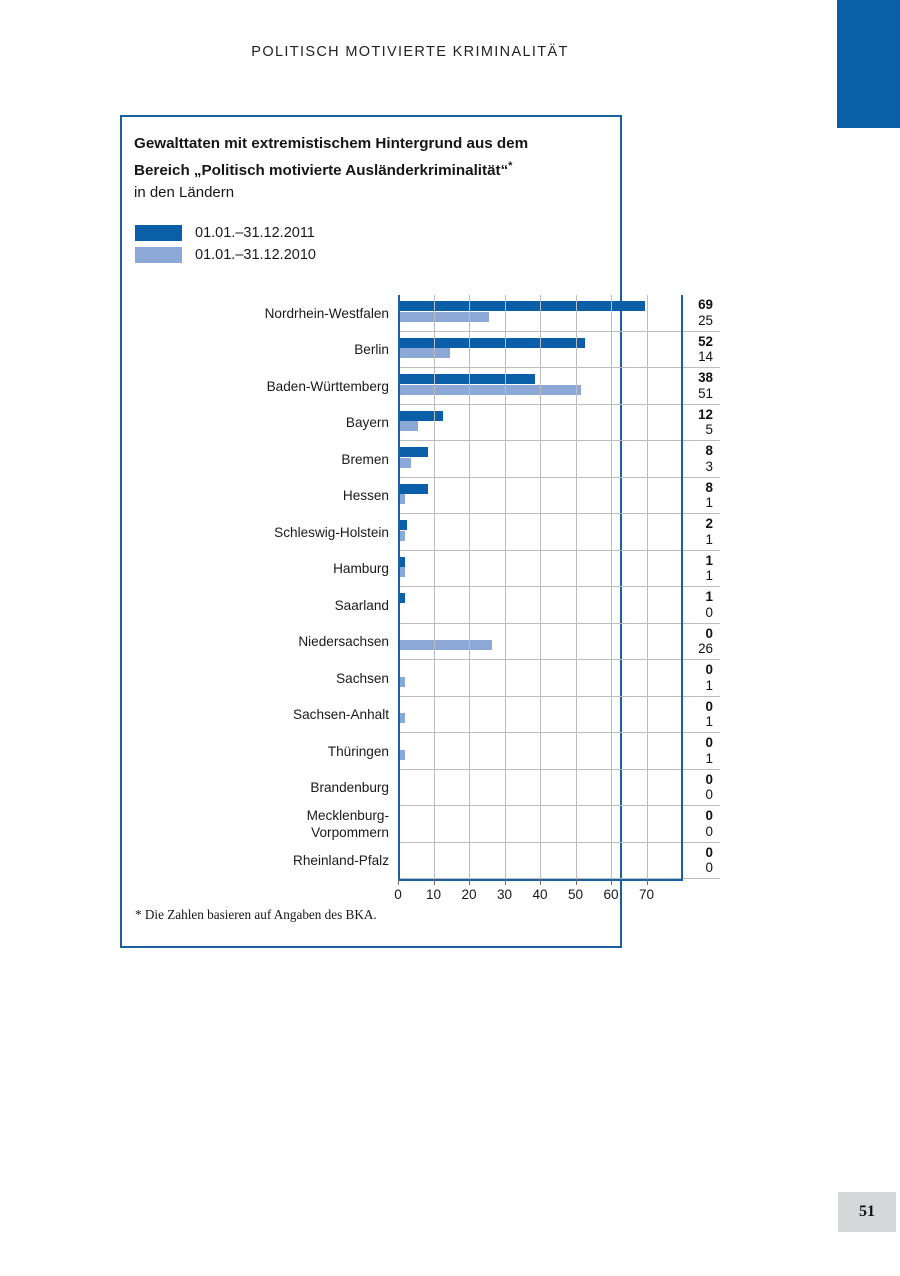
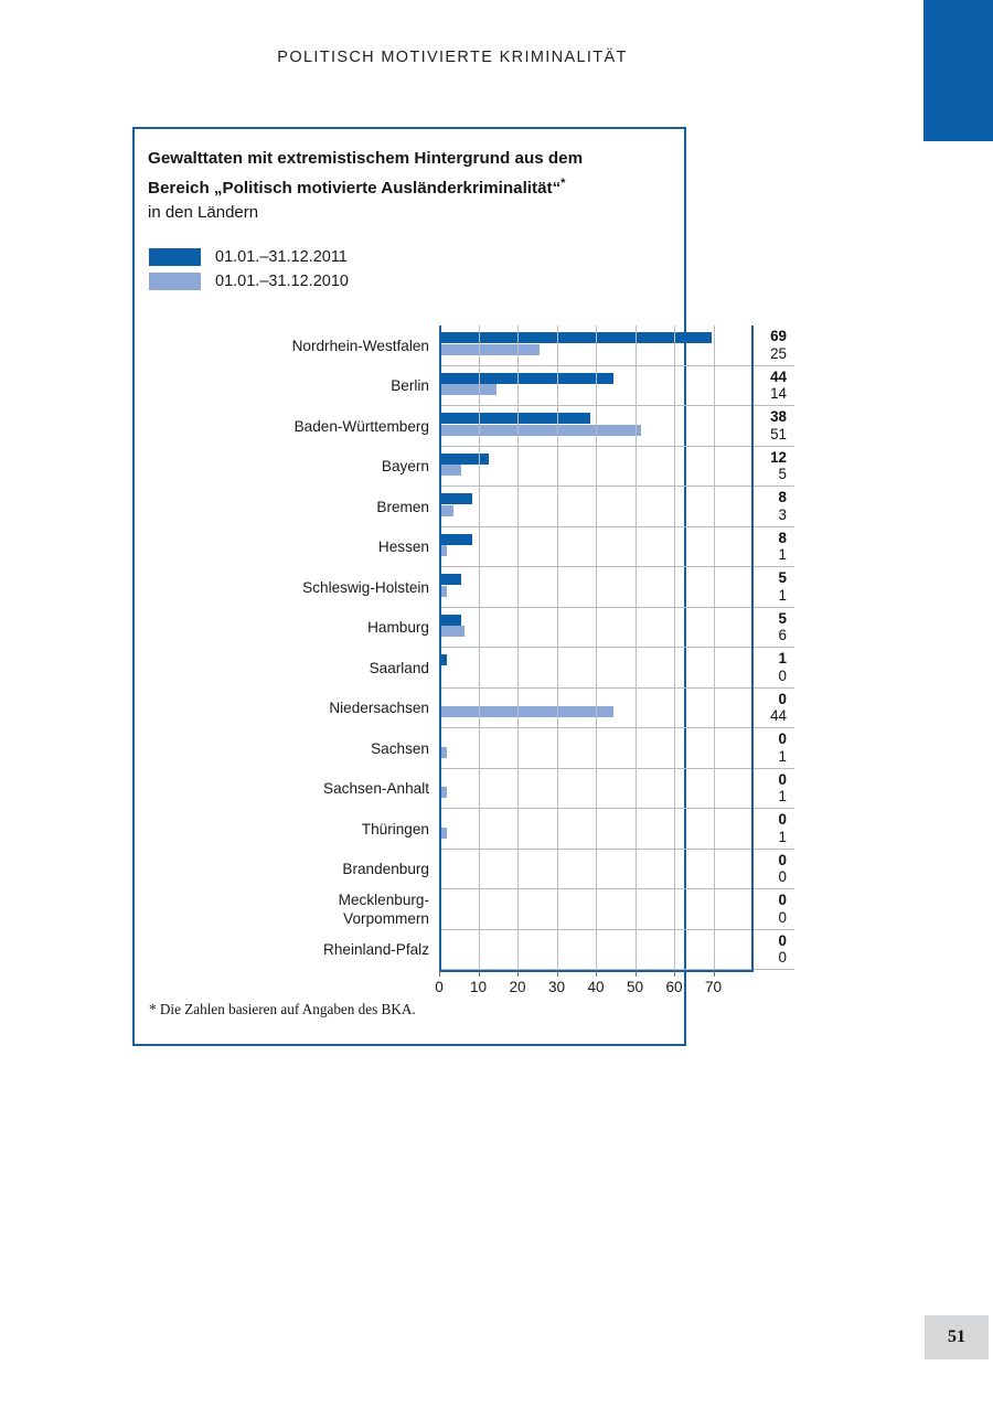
01.01.–31.12.2011/Berlin: 52 -> 44
01.01.–31.12.2011/Schleswig-Holstein: 2 -> 5
01.01.–31.12.2011/Hamburg: 1 -> 5
01.01.–31.12.2010/Hamburg: 1 -> 6
01.01.–31.12.2010/Niedersachsen: 26 -> 44
